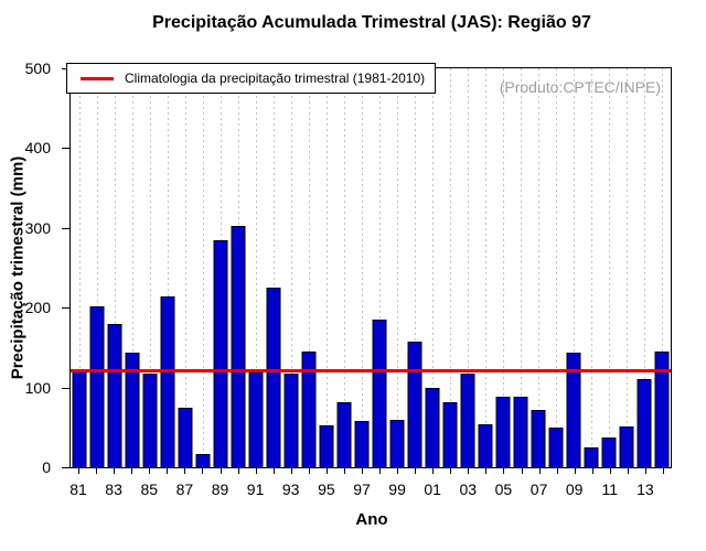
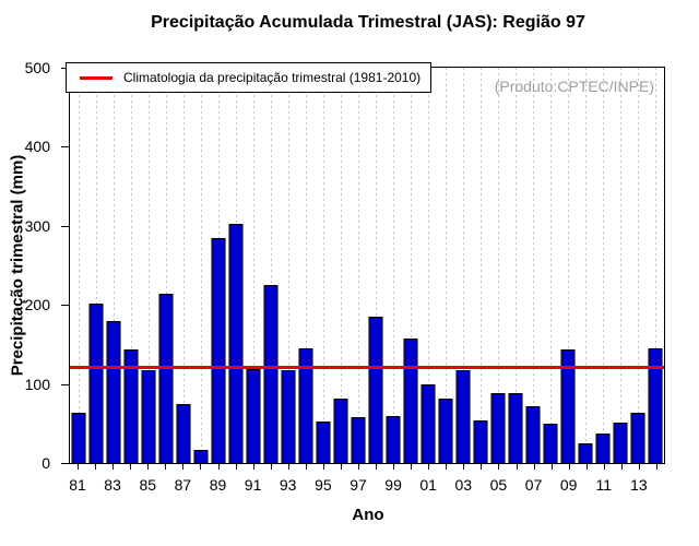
81: 120 -> 60
13: 110 -> 60
